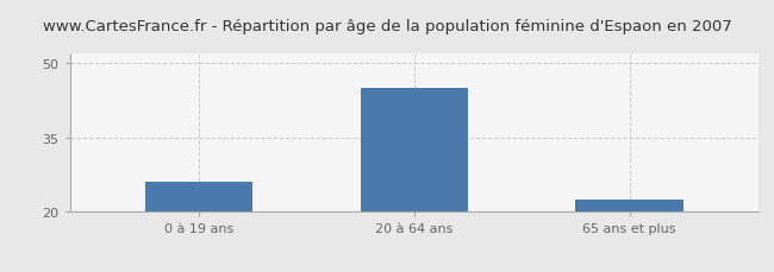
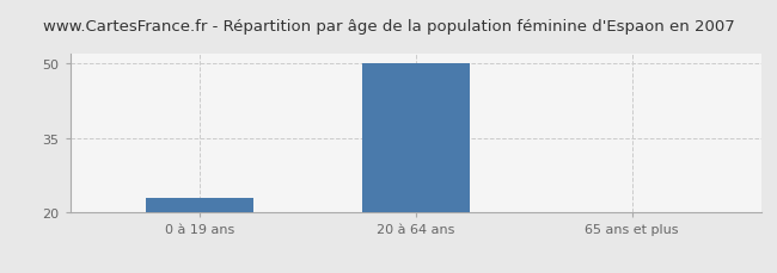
0 à 19 ans: 26.0 -> 23.0
20 à 64 ans: 45.0 -> 50.0
65 ans et plus: 22.5 -> 20.1
